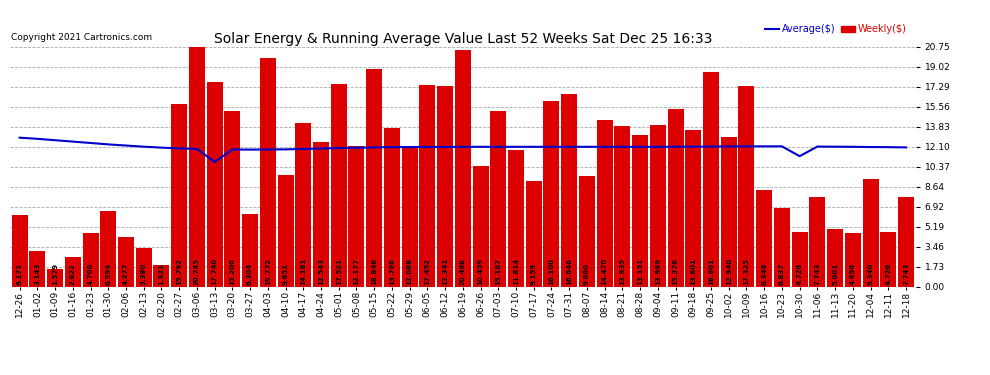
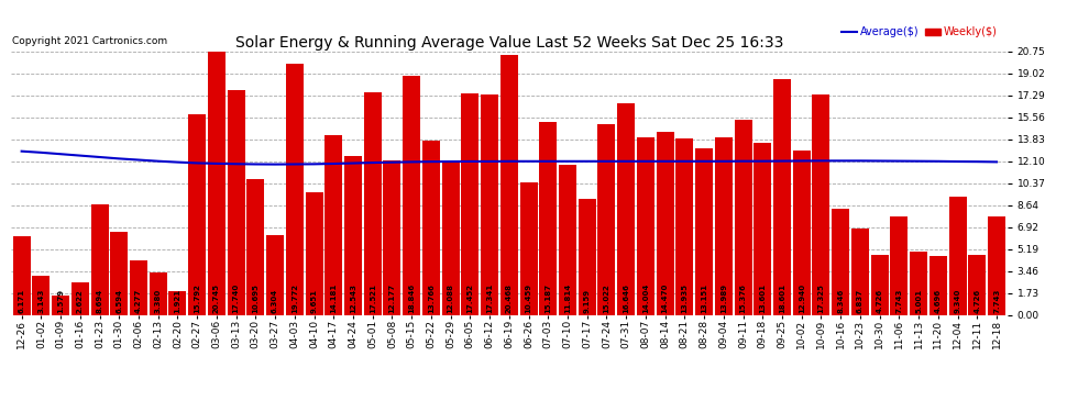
Weekly($)/01-23: 4.7 -> 8.7
Average($)/03-13: 10.8 -> 11.9
Weekly($)/03-20: 15.2 -> 10.7
Weekly($)/07-24: 16.1 -> 15.0
Weekly($)/08-07: 9.6 -> 14.0
Average($)/10-30: 11.3 -> 12.1
